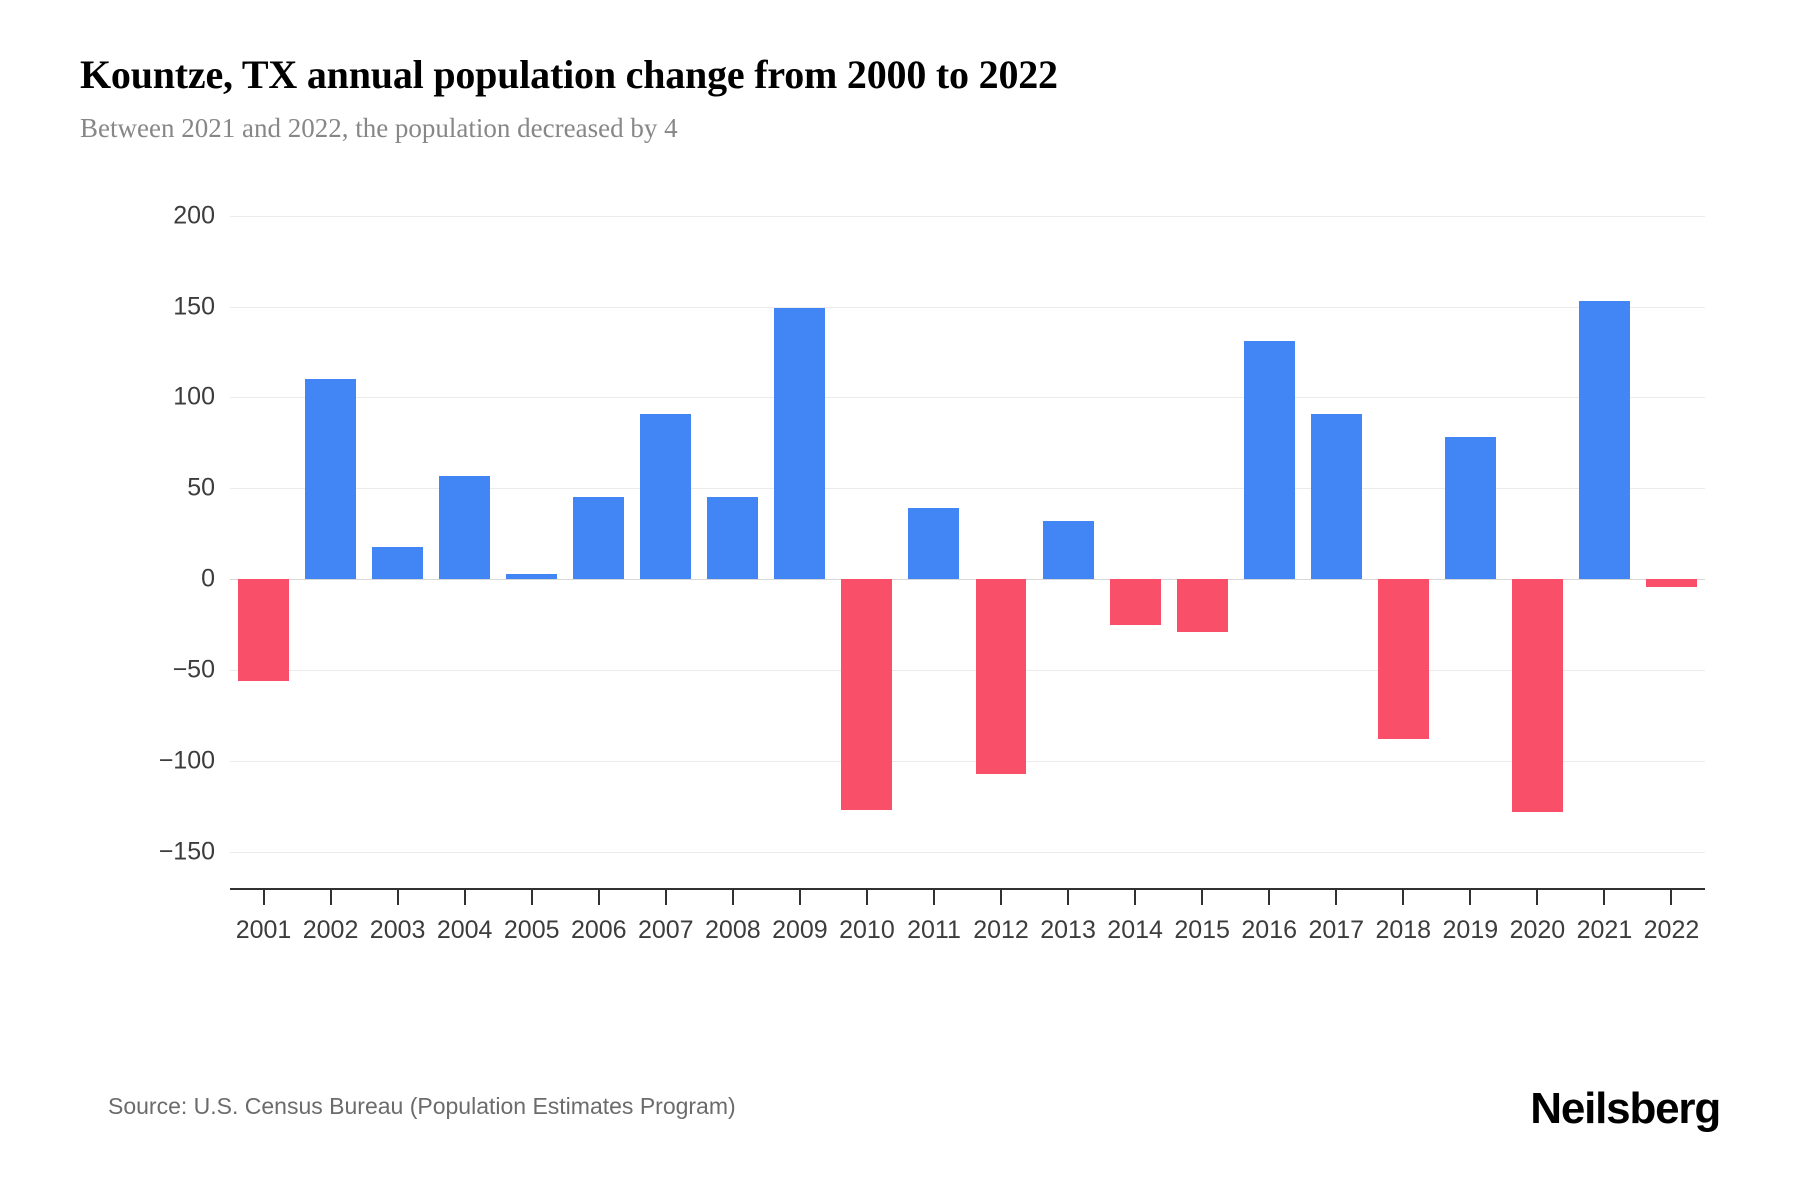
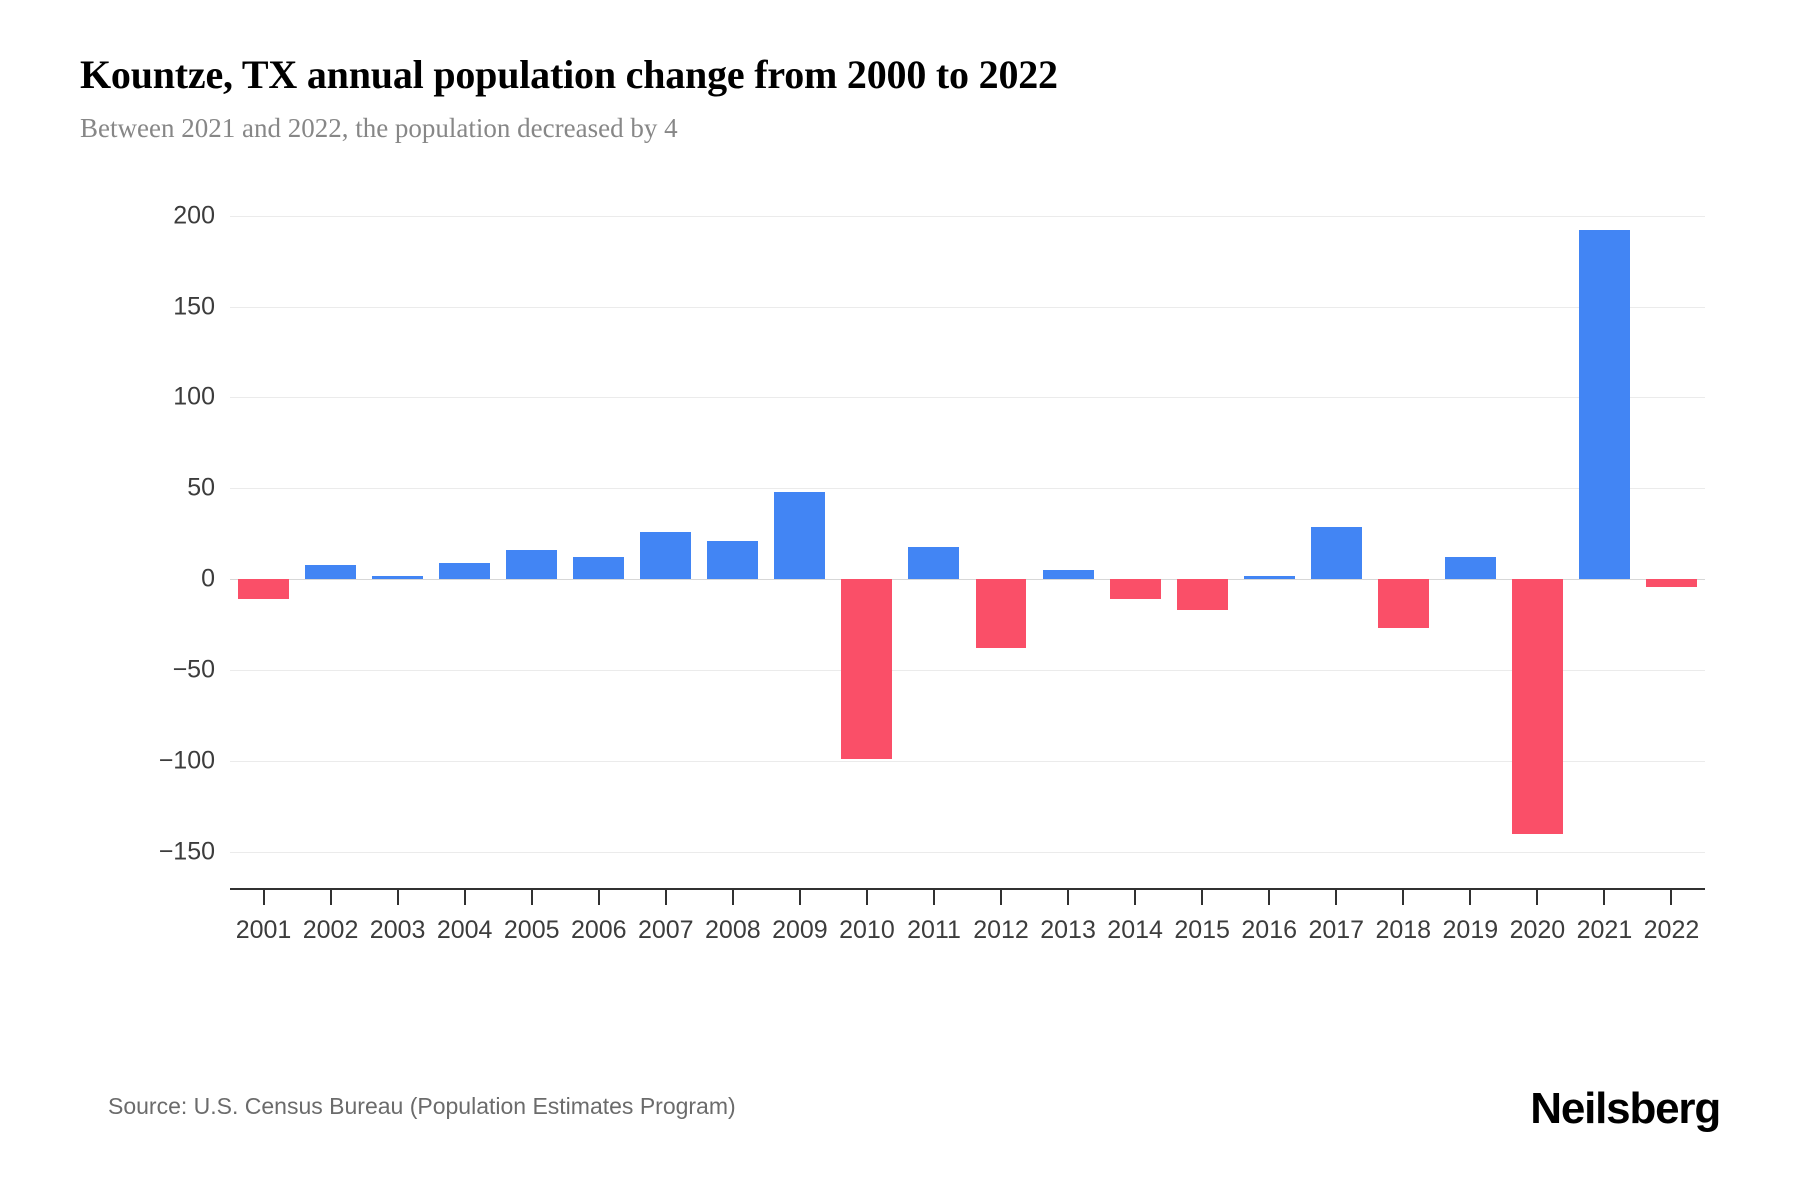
2001: -56 -> -11
2002: 110 -> 8
2003: 18 -> 2
2004: 57 -> 9
2005: 3 -> 16
2006: 45 -> 12
2007: 91 -> 26
2008: 45 -> 21
2009: 149 -> 48
2010: -127 -> -99
2011: 39 -> 18
2012: -107 -> -38
2013: 32 -> 5
2014: -25 -> -11
2015: -29 -> -17
2016: 131 -> 2
2017: 91 -> 29
2018: -88 -> -27
2019: 78 -> 12
2020: -128 -> -140
2021: 153 -> 192
